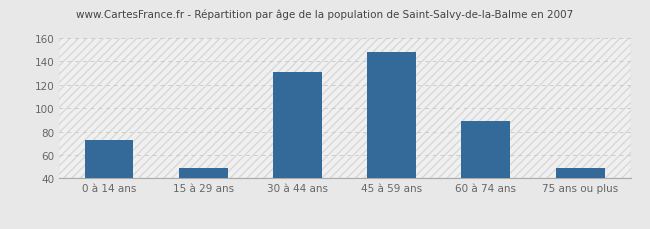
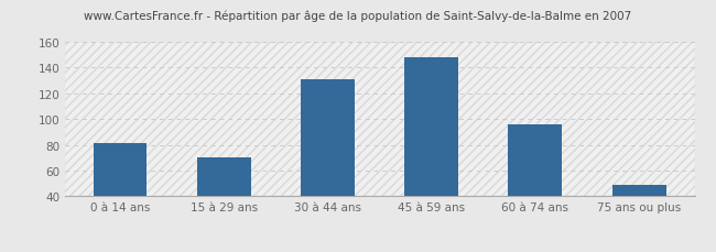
0 à 14 ans: 73 -> 81
15 à 29 ans: 49 -> 70
60 à 74 ans: 89 -> 96
